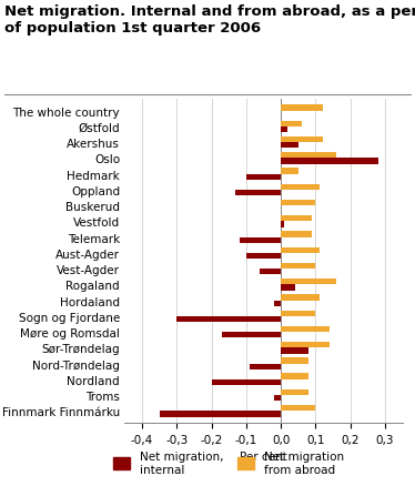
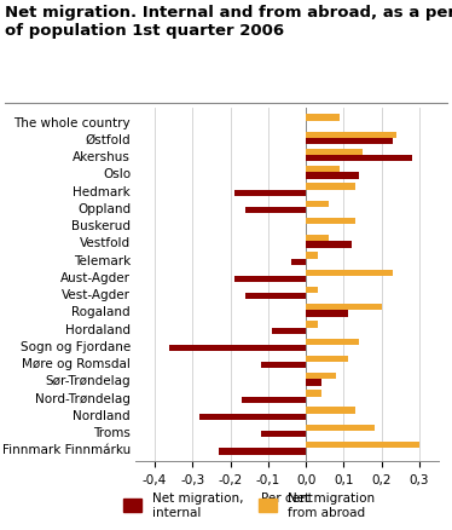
Net migration from abroad/The whole country: 0,12 -> 0,09
Net migration from abroad/Østfold: 0,06 -> 0,24
Net migration, internal/Østfold: 0,02 -> 0,23
Net migration from abroad/Akershus: 0,12 -> 0,15
Net migration, internal/Akershus: 0,05 -> 0,28
Net migration from abroad/Oslo: 0,16 -> 0,09
Net migration, internal/Oslo: 0,28 -> 0,14
Net migration from abroad/Hedmark: 0,05 -> 0,13
Net migration, internal/Hedmark: -0,10 -> -0,19
Net migration from abroad/Oppland: 0,11 -> 0,06
Net migration, internal/Oppland: -0,13 -> -0,16
Net migration from abroad/Buskerud: 0,10 -> 0,13
Net migration from abroad/Vestfold: 0,09 -> 0,06
Net migration, internal/Vestfold: 0,01 -> 0,12
Net migration from abroad/Telemark: 0,09 -> 0,03
Net migration, internal/Telemark: -0,12 -> -0,04
Net migration from abroad/Aust-Agder: 0,11 -> 0,23
Net migration, internal/Aust-Agder: -0,10 -> -0,19
Net migration from abroad/Vest-Agder: 0,10 -> 0,03
Net migration, internal/Vest-Agder: -0,06 -> -0,16
Net migration from abroad/Rogaland: 0,16 -> 0,20
Net migration, internal/Rogaland: 0,04 -> 0,11
Net migration from abroad/Hordaland: 0,11 -> 0,03
Net migration, internal/Hordaland: -0,02 -> -0,09
Net migration from abroad/Sogn og Fjordane: 0,10 -> 0,14
Net migration, internal/Sogn og Fjordane: -0,30 -> -0,36
Net migration from abroad/Møre og Romsdal: 0,14 -> 0,11
Net migration, internal/Møre og Romsdal: -0,17 -> -0,12
Net migration from abroad/Sør-Trøndelag: 0,14 -> 0,08
Net migration, internal/Sør-Trøndelag: 0,08 -> 0,04
Net migration from abroad/Nord-Trøndelag: 0,08 -> 0,04
Net migration, internal/Nord-Trøndelag: -0,09 -> -0,17
Net migration from abroad/Nordland: 0,08 -> 0,13
Net migration, internal/Nordland: -0,20 -> -0,28
Net migration from abroad/Troms: 0,08 -> 0,18
Net migration, internal/Troms: -0,02 -> -0,12
Net migration from abroad/Finnmark Finnmárku: 0,10 -> 0,30
Net migration, internal/Finnmark Finnmárku: -0,35 -> -0,23
